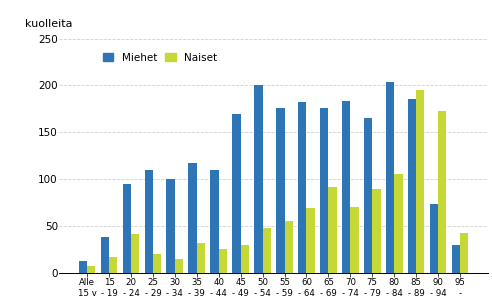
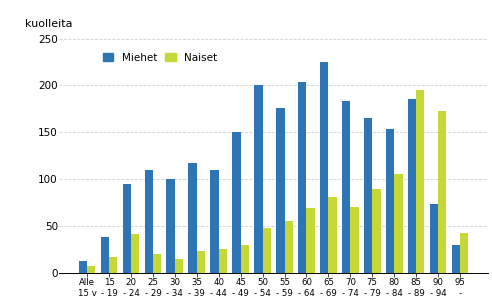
Naiset/35 - 39: 32 -> 23
Miehet/45 - 49: 170 -> 150
Miehet/60 - 64: 182 -> 204
Miehet/65 - 69: 176 -> 225
Naiset/65 - 69: 92 -> 81
Miehet/80 - 84: 204 -> 153
